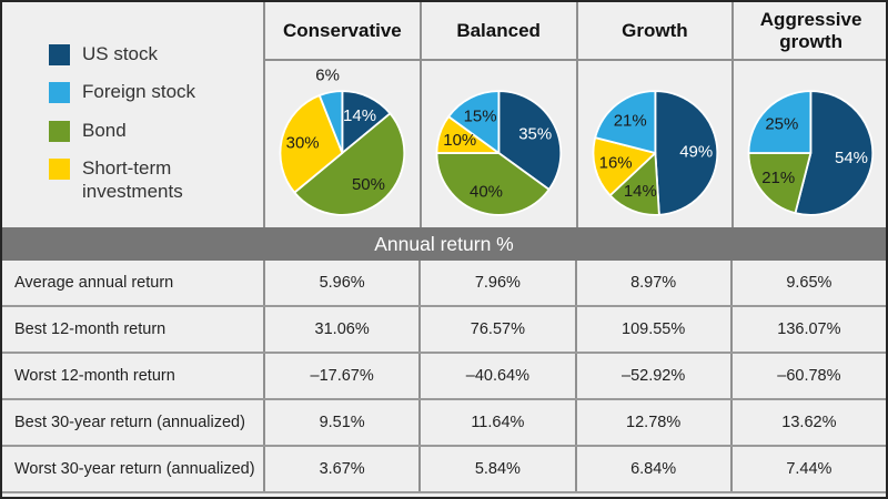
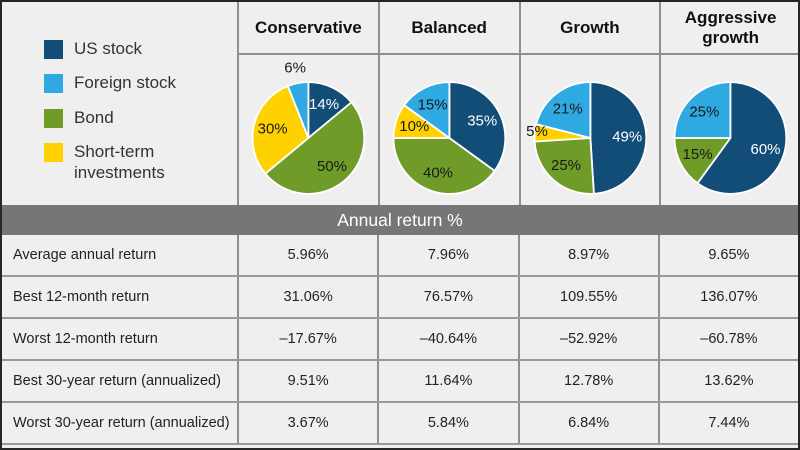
Growth/Bond: 14% -> 25%
Growth/Short-term investments: 16% -> 5%
Aggressive growth/US stock: 54% -> 60%
Aggressive growth/Bond: 21% -> 15%
